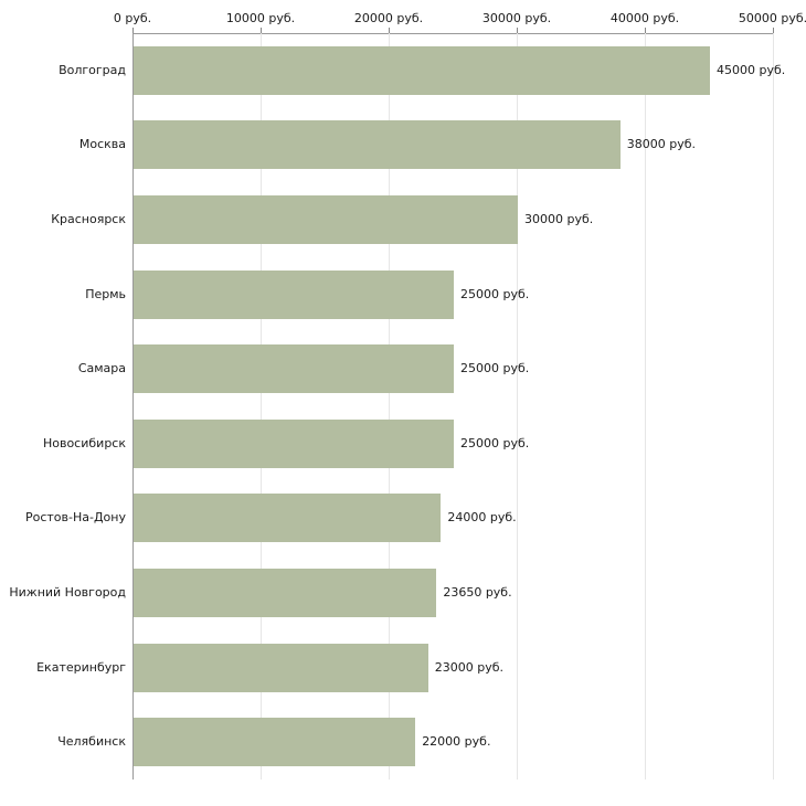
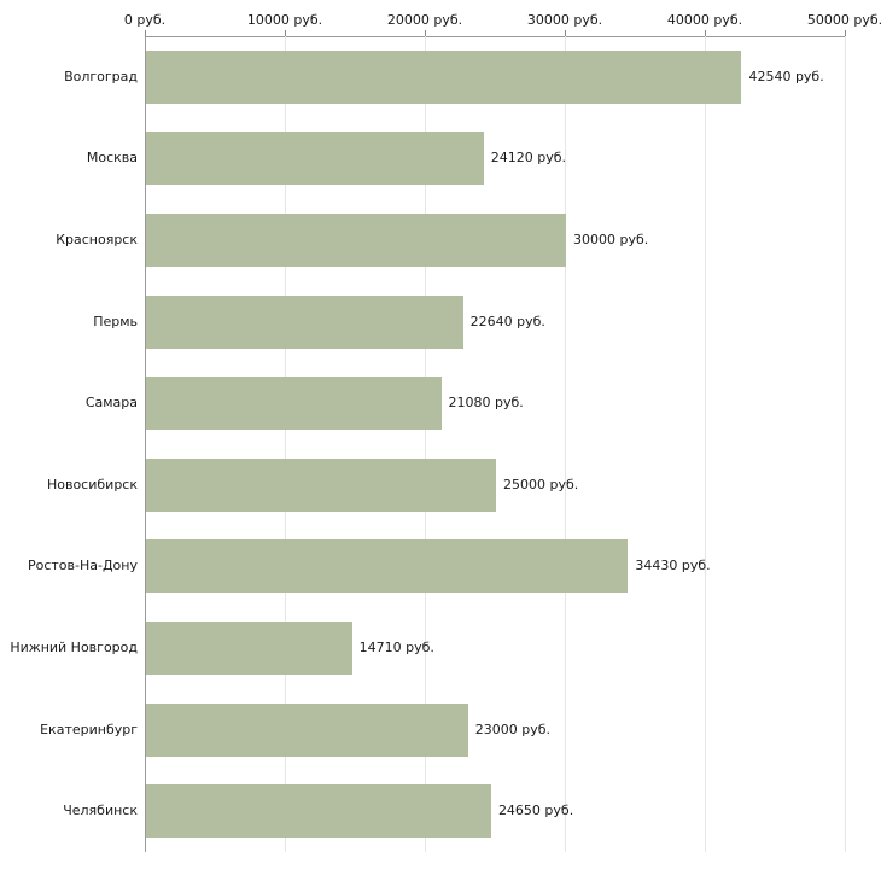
Волгоград: 45000 -> 42540
Москва: 38000 -> 24120
Пермь: 25000 -> 22640
Самара: 25000 -> 21080
Ростов-На-Дону: 24000 -> 34430
Нижний Новгород: 23650 -> 14710
Челябинск: 22000 -> 24650
